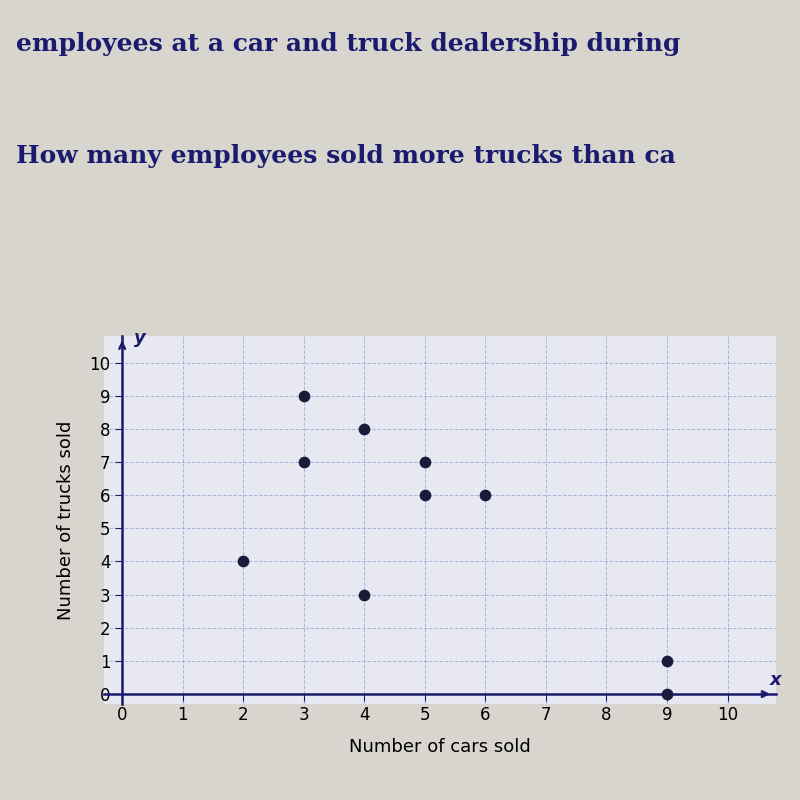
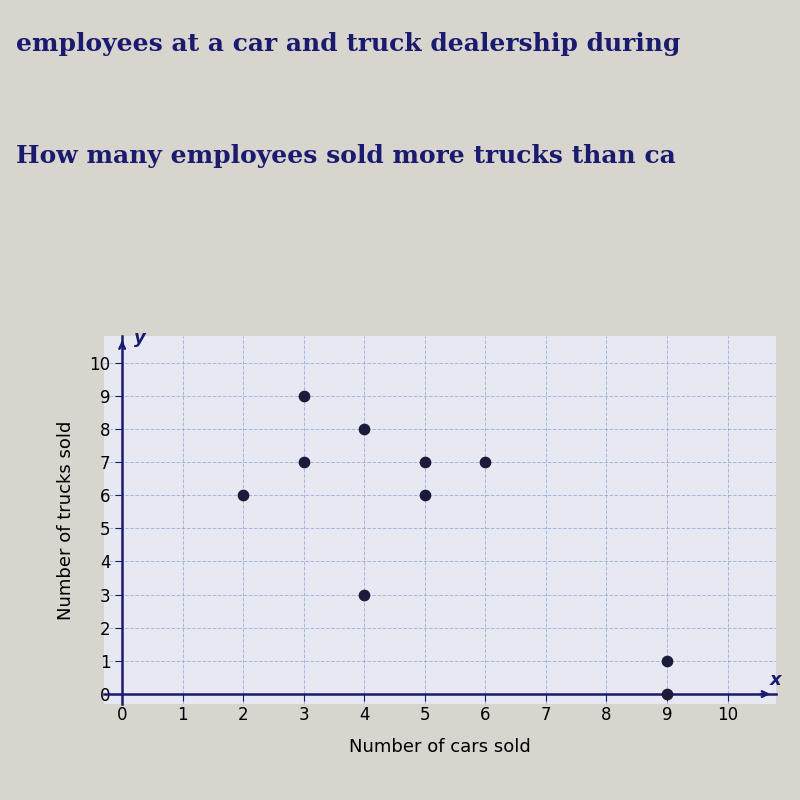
2: 4 -> 6
6: 6 -> 7
